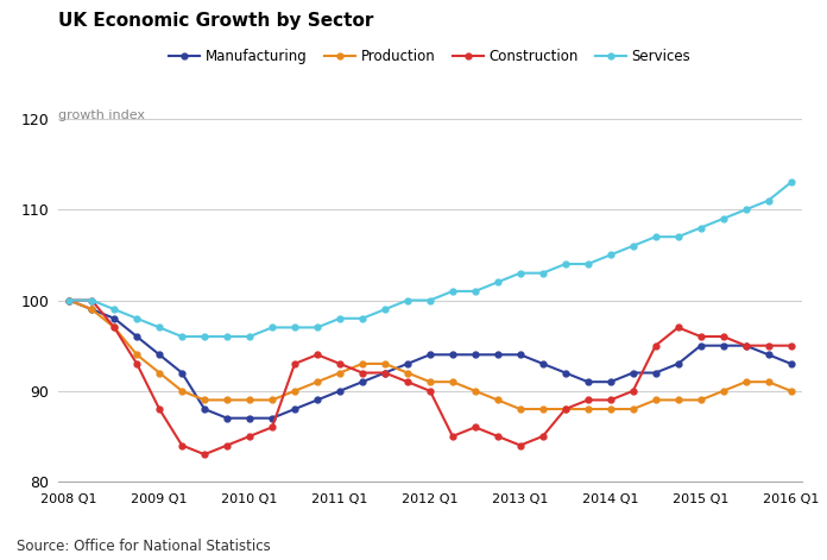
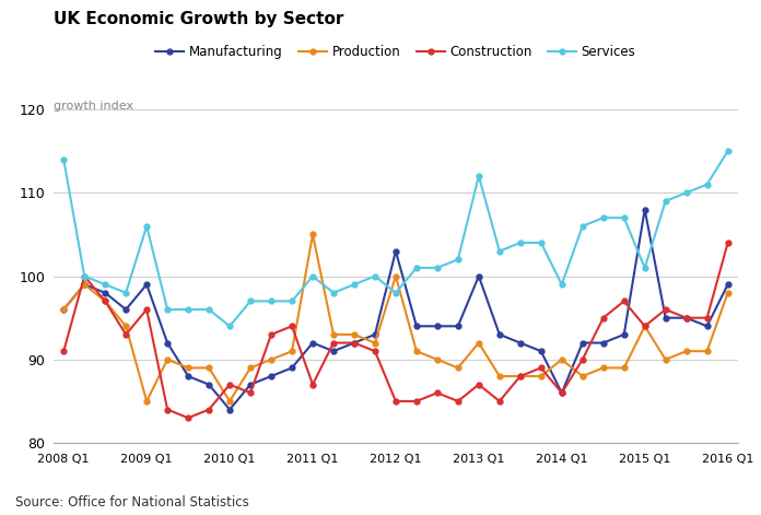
Manufacturing/2008 Q1: 100 -> 96
Production/2008 Q1: 100 -> 96
Construction/2008 Q1: 100 -> 91
Services/2008 Q1: 100 -> 114
Manufacturing/2009 Q1: 94 -> 99
Production/2009 Q1: 92 -> 85
Construction/2009 Q1: 88 -> 96
Services/2009 Q1: 97 -> 106
Manufacturing/2010 Q1: 87 -> 84
Production/2010 Q1: 89 -> 85
Construction/2010 Q1: 85 -> 87
Services/2010 Q1: 96 -> 94
Manufacturing/2011 Q1: 90 -> 92
Production/2011 Q1: 92 -> 105
Construction/2011 Q1: 93 -> 87
Services/2011 Q1: 98 -> 100
Manufacturing/2012 Q1: 94 -> 103
Production/2012 Q1: 91 -> 100
Construction/2012 Q1: 90 -> 85
Services/2012 Q1: 100 -> 98
Manufacturing/2013 Q1: 94 -> 100
Production/2013 Q1: 88 -> 92
Construction/2013 Q1: 84 -> 87
Services/2013 Q1: 103 -> 112
Manufacturing/2014 Q1: 91 -> 86
Production/2014 Q1: 88 -> 90
Construction/2014 Q1: 89 -> 86
Services/2014 Q1: 105 -> 99
Manufacturing/2015 Q1: 95 -> 108
Production/2015 Q1: 89 -> 94
Construction/2015 Q1: 96 -> 94
Services/2015 Q1: 108 -> 101
Manufacturing/2016 Q1: 93 -> 99
Production/2016 Q1: 90 -> 98
Construction/2016 Q1: 95 -> 104
Services/2016 Q1: 113 -> 115
